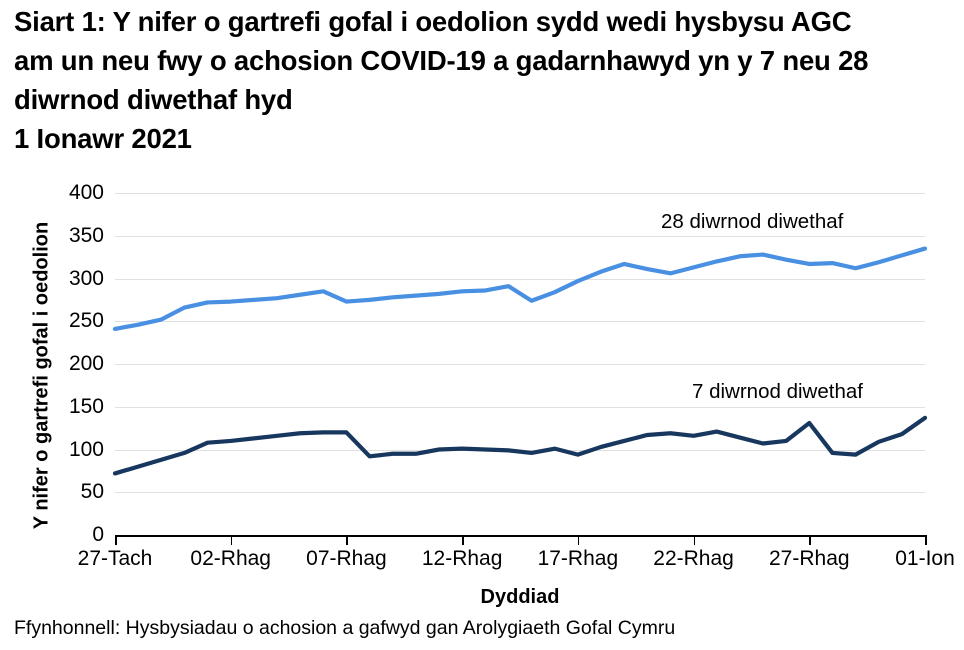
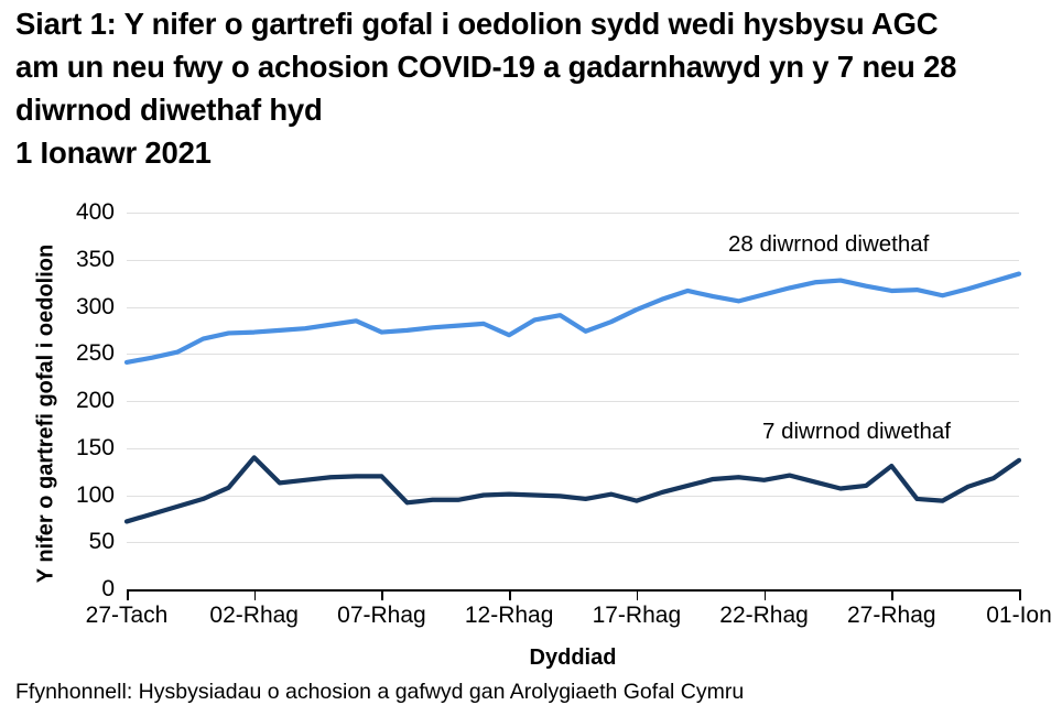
7 diwrnod diwethaf/02-Rhag: 110 -> 140
28 diwrnod diwethaf/12-Rhag: 280 -> 270
